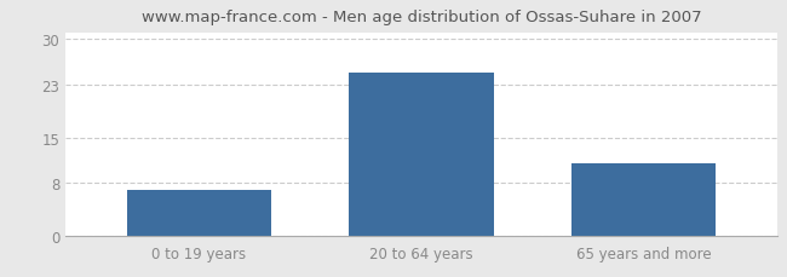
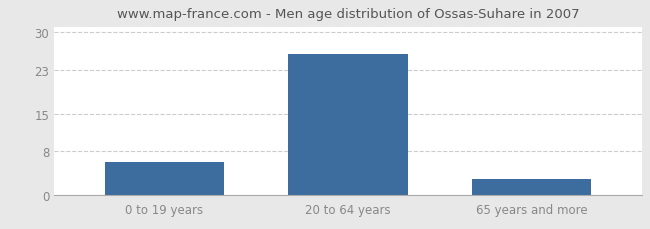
0 to 19 years: 7 -> 6
20 to 64 years: 25 -> 26
65 years and more: 11 -> 3
